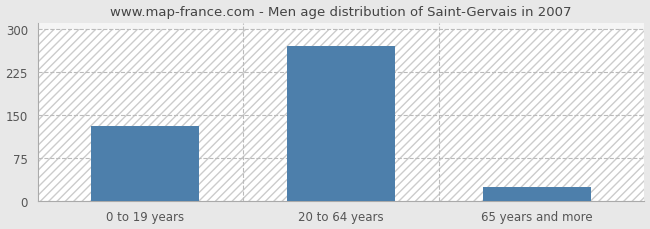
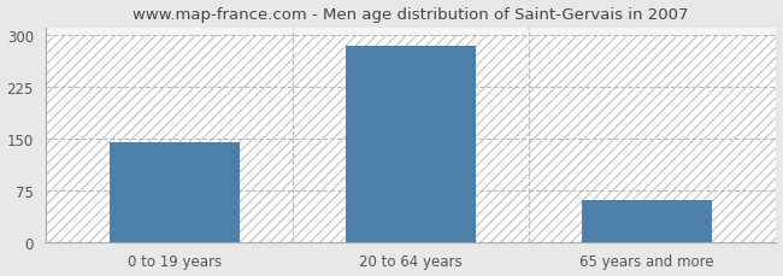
0 to 19 years: 130 -> 144
20 to 64 years: 270 -> 283
65 years and more: 24 -> 60
